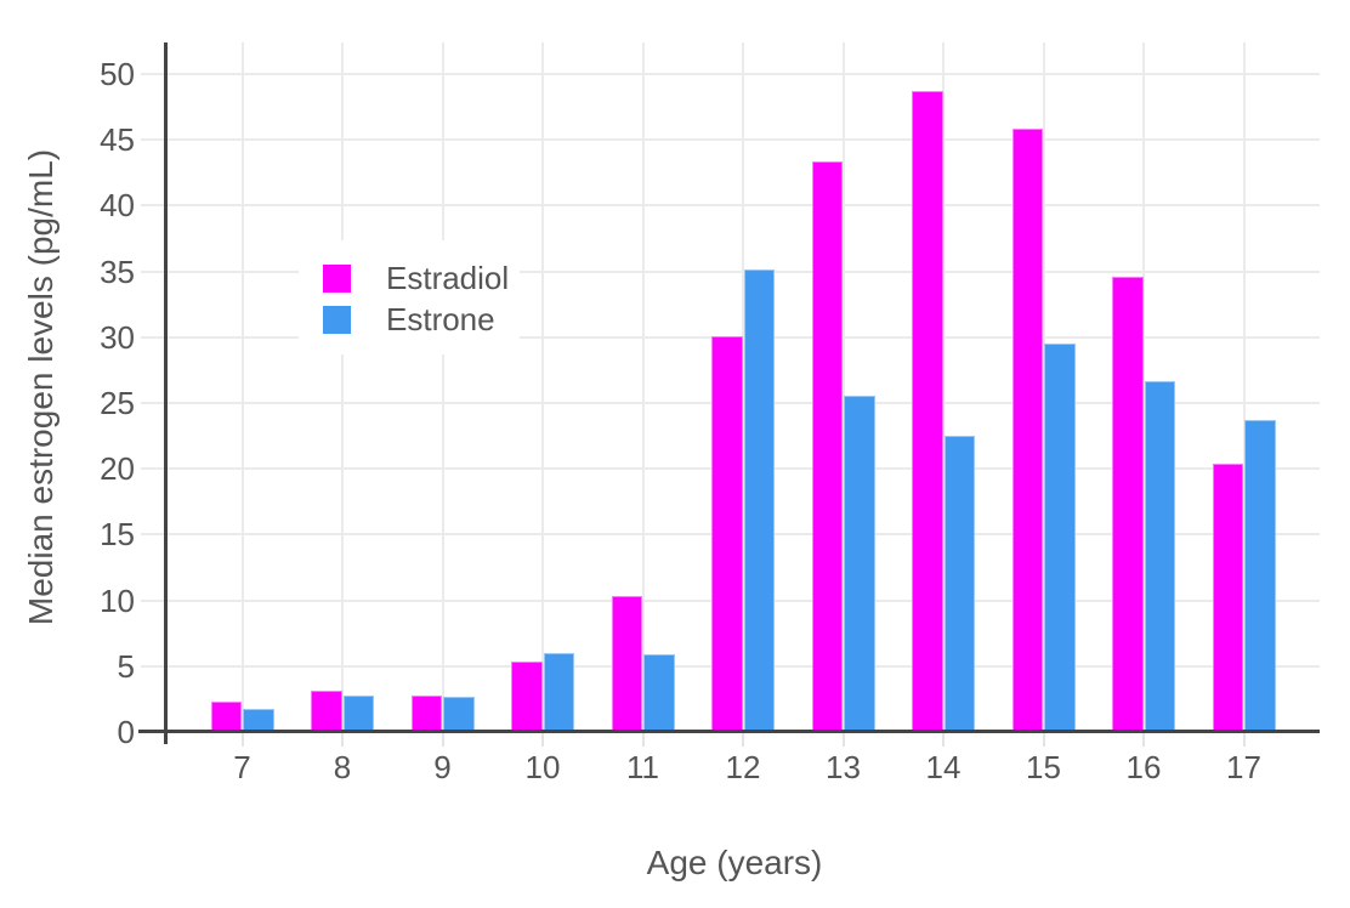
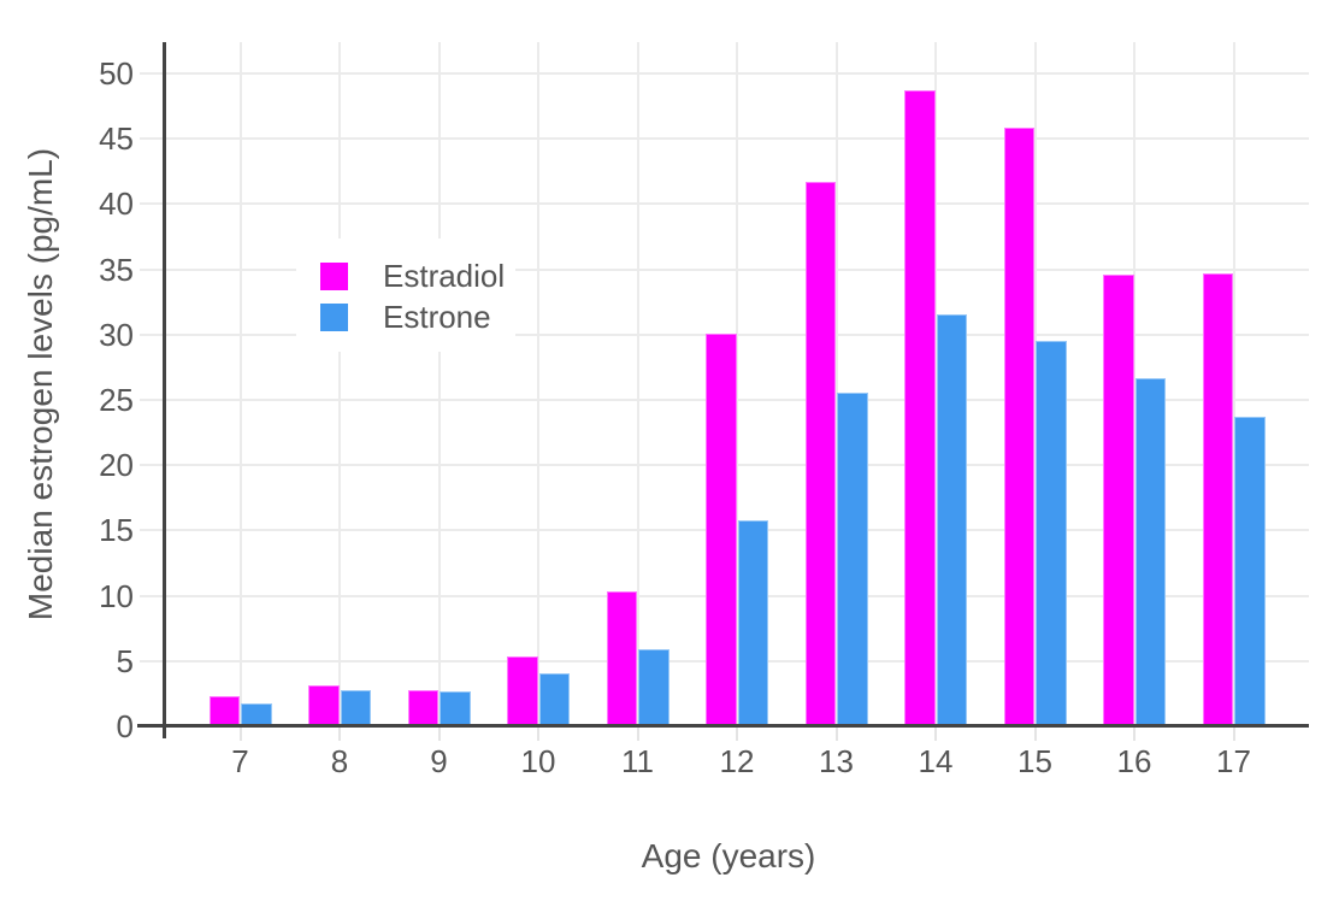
Estrone/10: 5.9 -> 4.0
Estrone/12: 35.1 -> 15.7
Estradiol/13: 43.3 -> 41.6
Estrone/14: 22.4 -> 31.5
Estradiol/17: 20.3 -> 34.6
